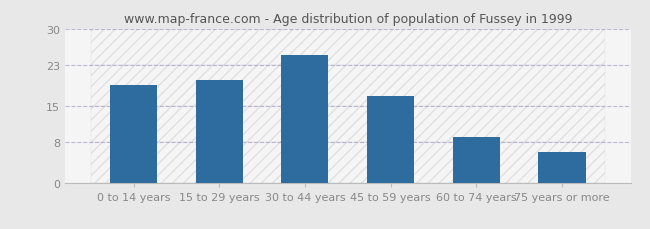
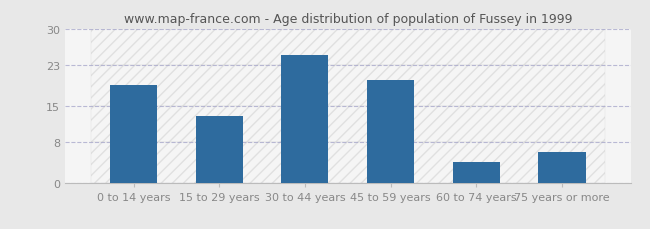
15 to 29 years: 20 -> 13
45 to 59 years: 17 -> 20
60 to 74 years: 9 -> 4
